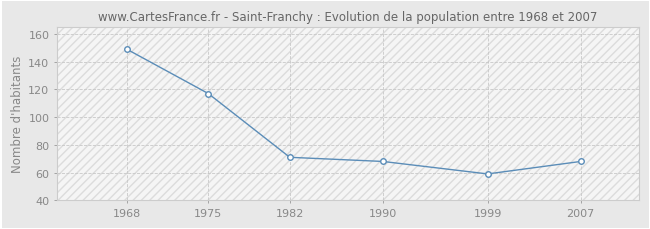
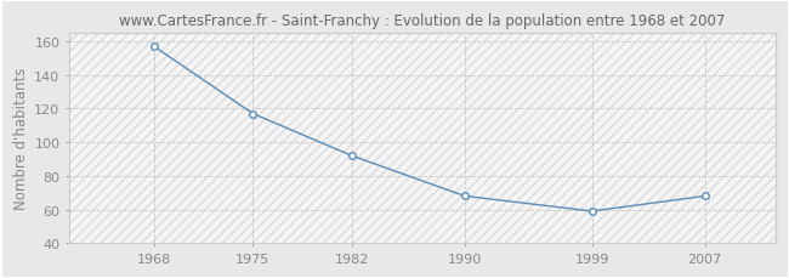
1968: 149 -> 157
1982: 71 -> 92
